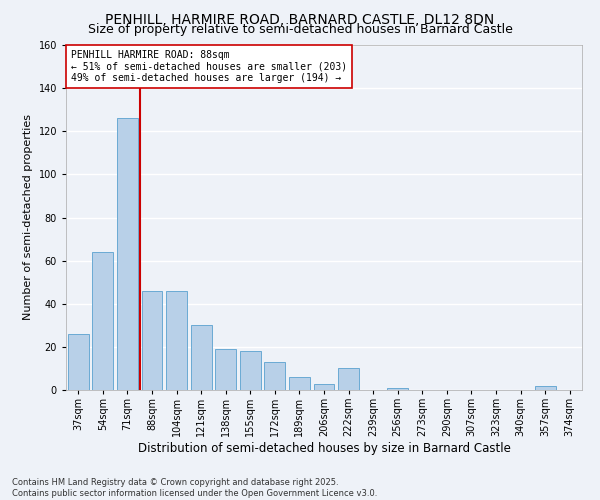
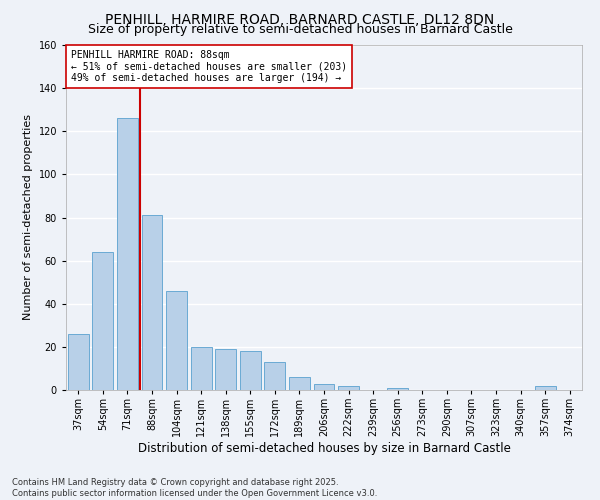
88sqm: 46 -> 81
121sqm: 30 -> 20
222sqm: 10 -> 2
